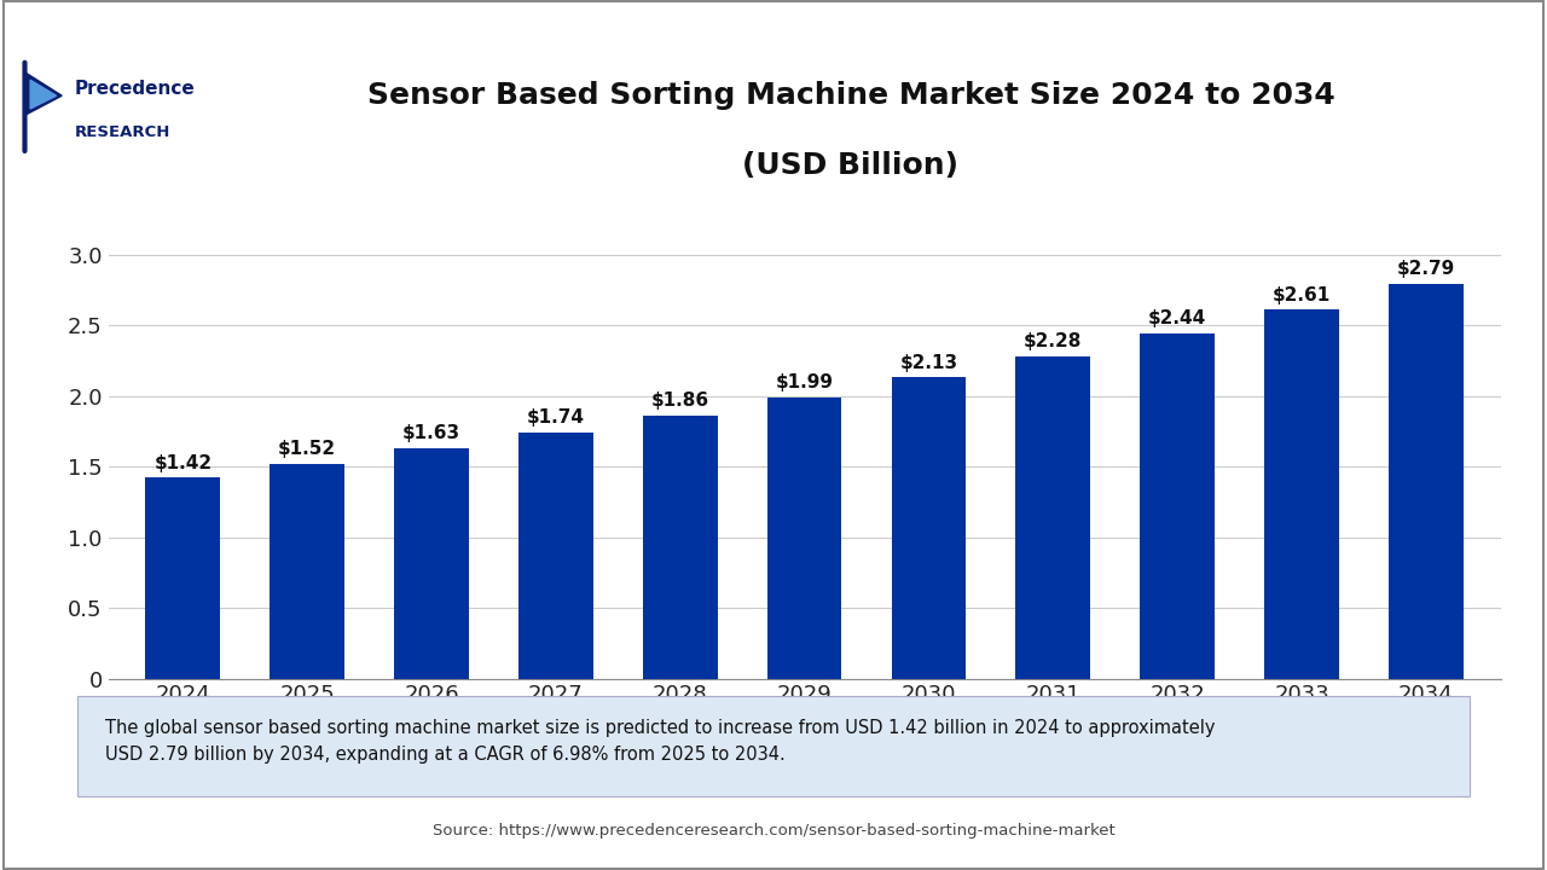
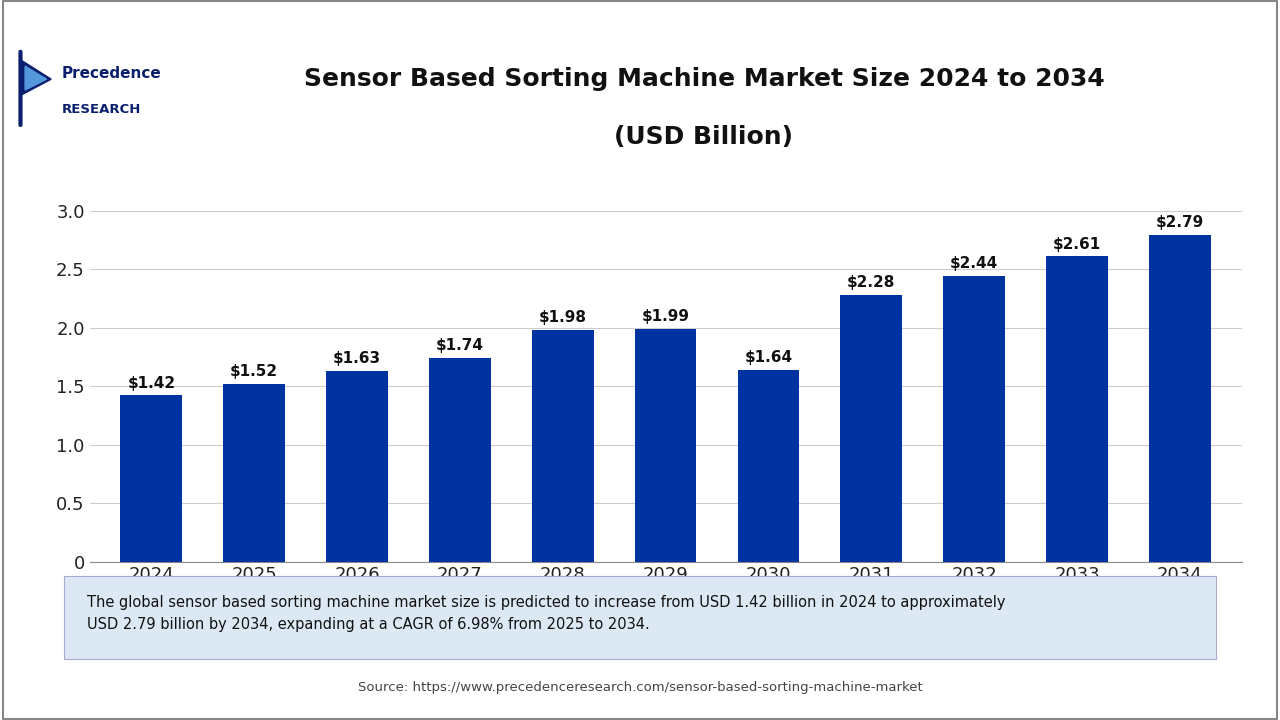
2028: $1.86 -> $1.98
2030: $2.13 -> $1.64
